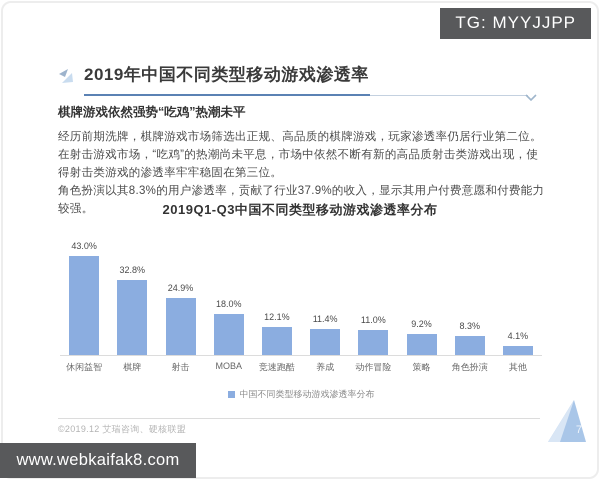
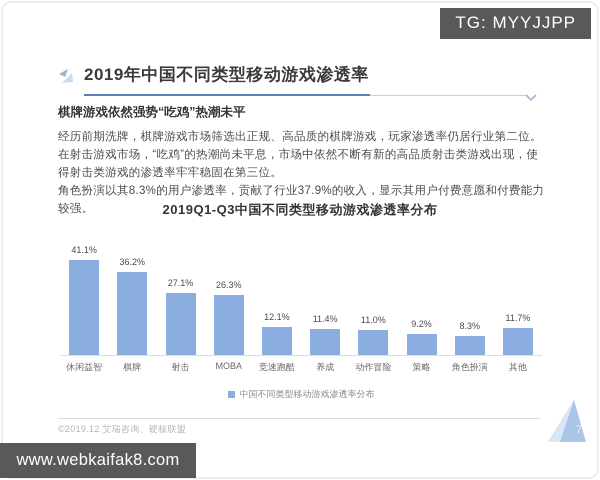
休闲益智: 43.0% -> 41.1%
棋牌: 32.8% -> 36.2%
射击: 24.9% -> 27.1%
MOBA: 18.0% -> 26.3%
其他: 4.1% -> 11.7%
